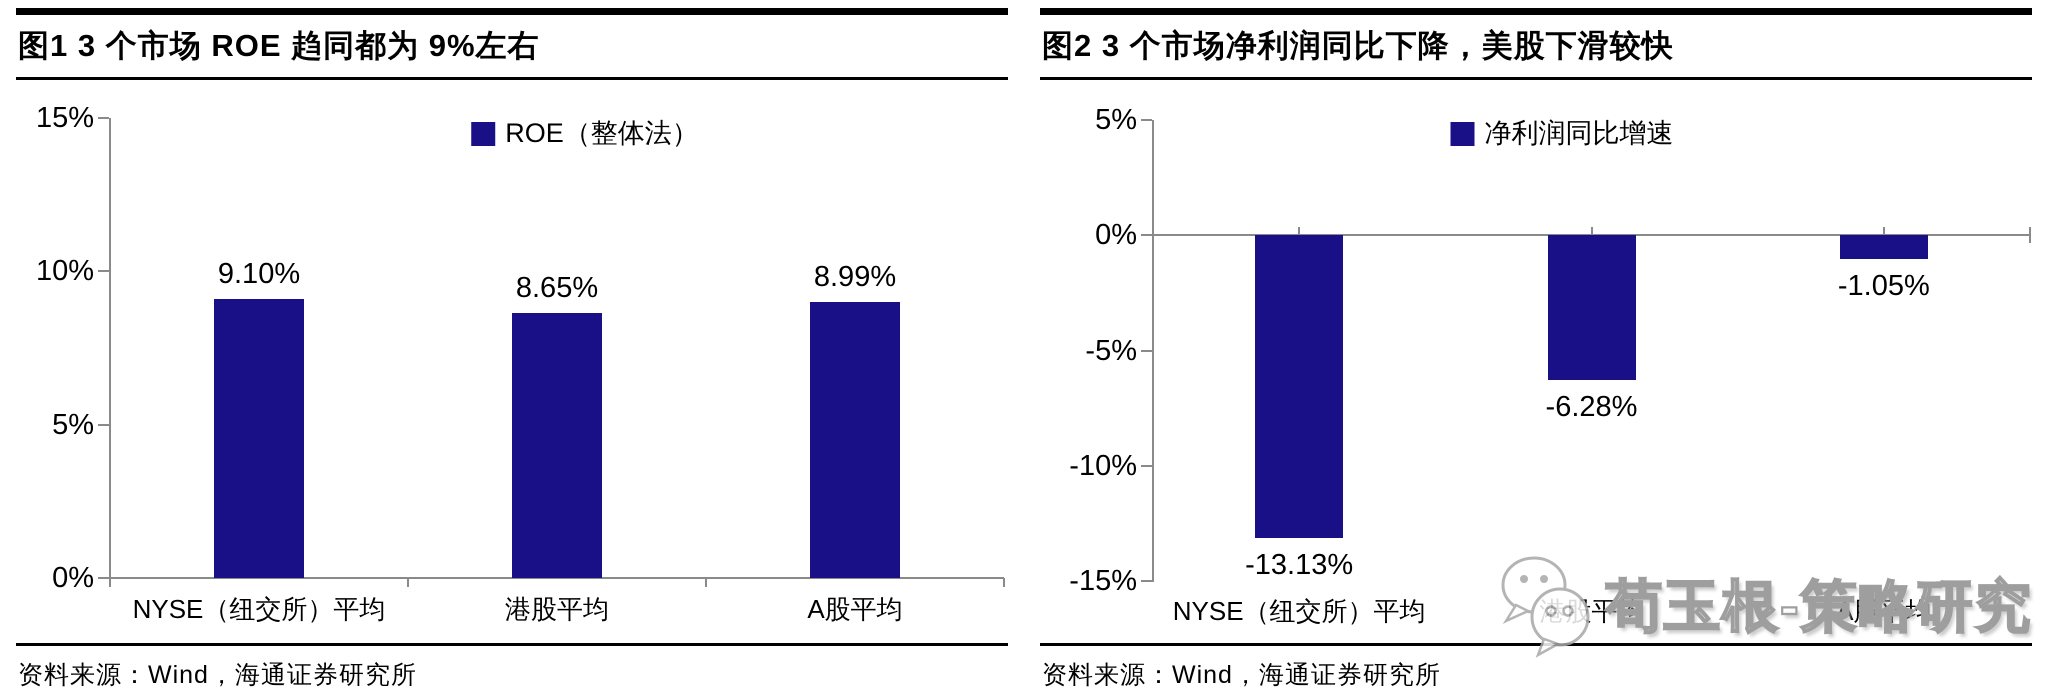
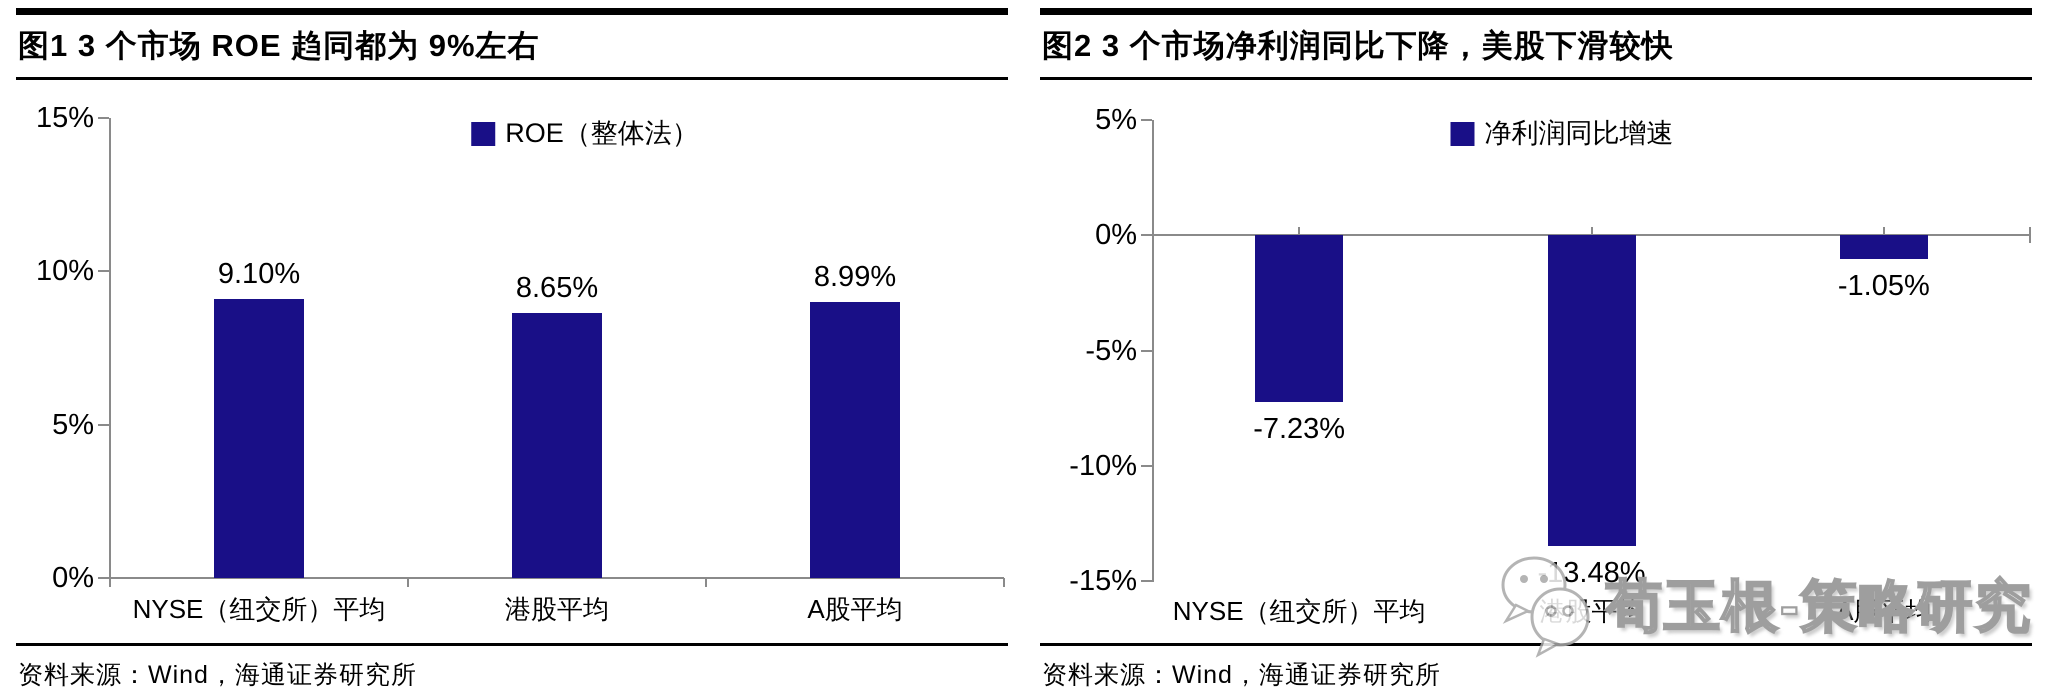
图2 3 个市场净利润同比下降，美股下滑较快/NYSE（纽交所）平均: -13.13% -> -7.23%
图2 3 个市场净利润同比下降，美股下滑较快/港股平均: -6.28% -> -13.48%
